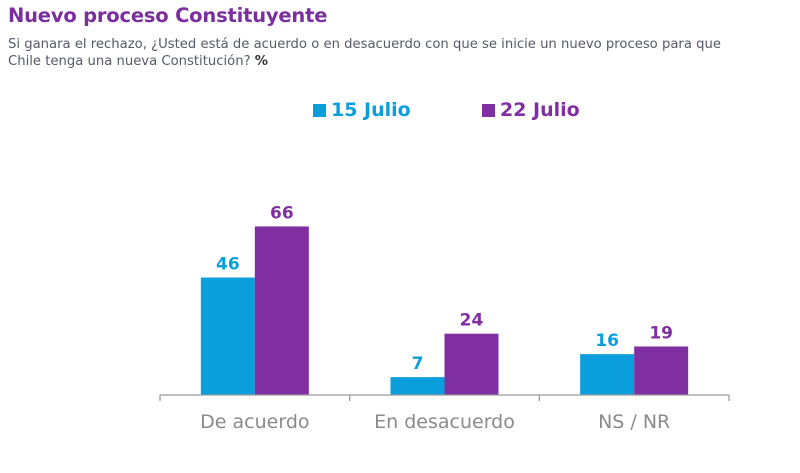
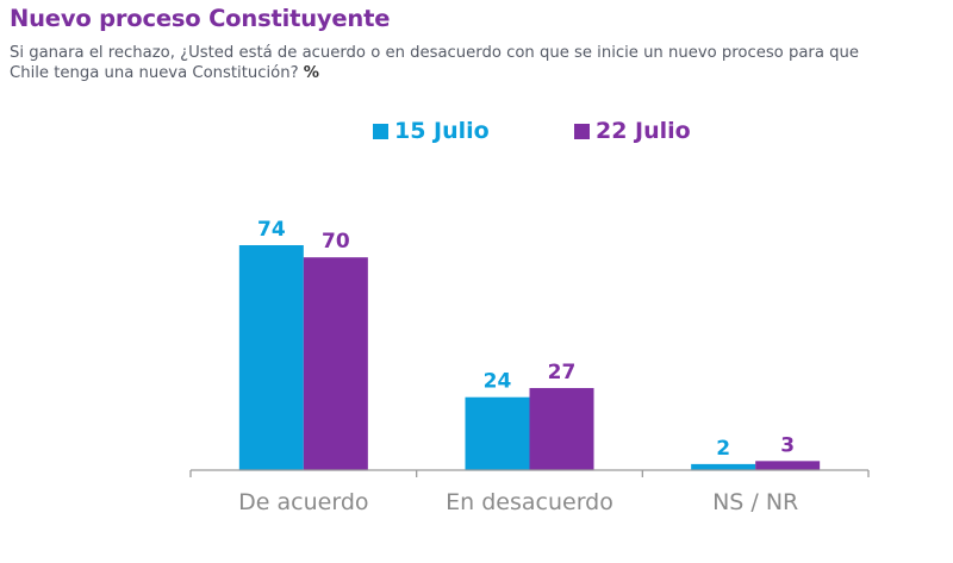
15 Julio/De acuerdo: 46 -> 74
22 Julio/De acuerdo: 66 -> 70
15 Julio/En desacuerdo: 7 -> 24
22 Julio/En desacuerdo: 24 -> 27
15 Julio/NS / NR: 16 -> 2
22 Julio/NS / NR: 19 -> 3
